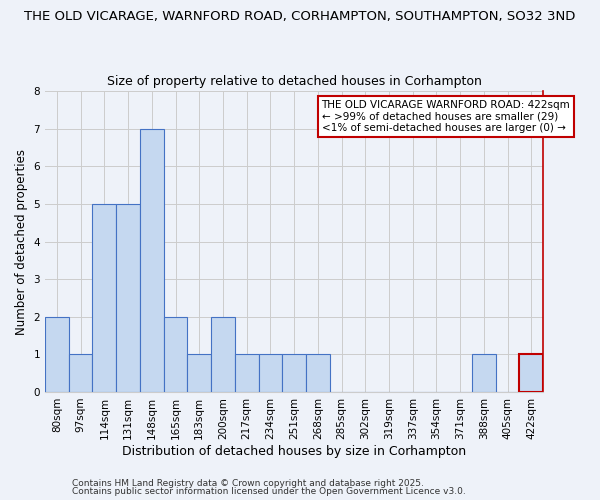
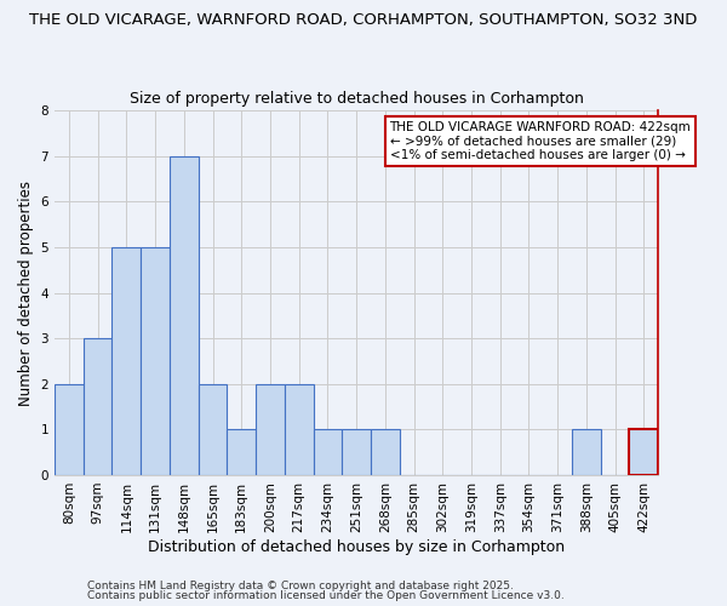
97sqm: 1 -> 3
217sqm: 1 -> 2
